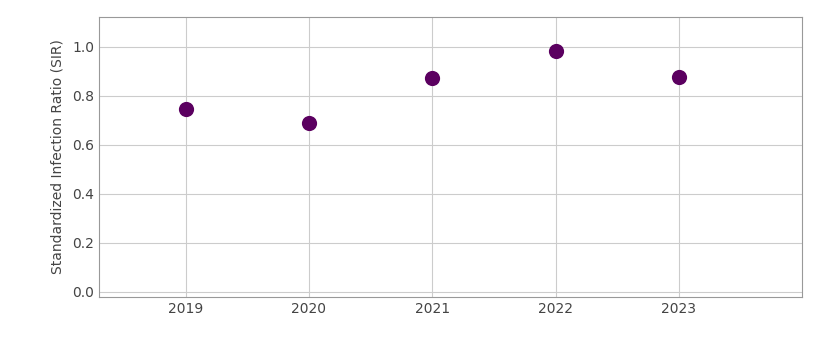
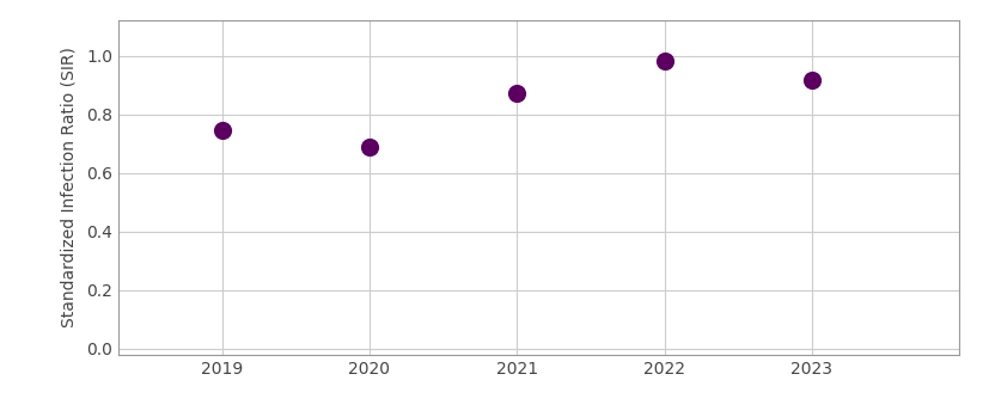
2023: 0.875 -> 0.916
